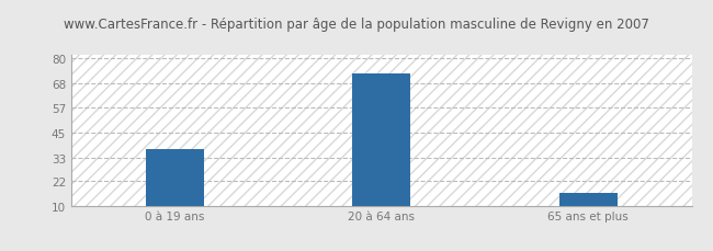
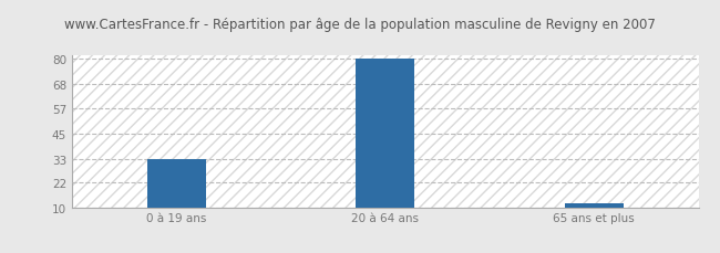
0 à 19 ans: 37 -> 33
20 à 64 ans: 73 -> 80
65 ans et plus: 16 -> 12
